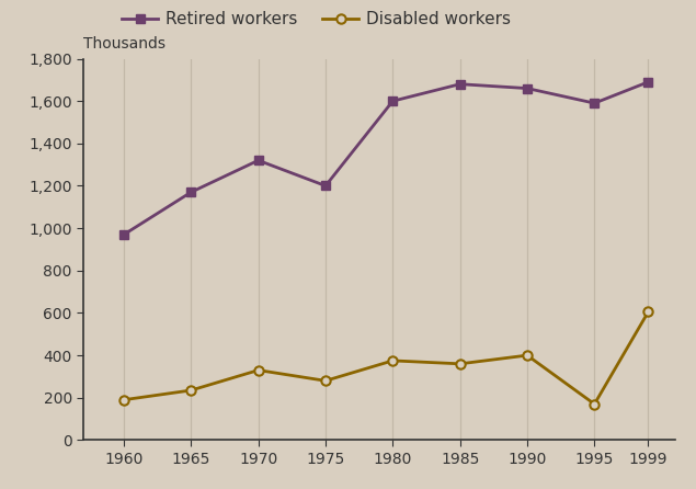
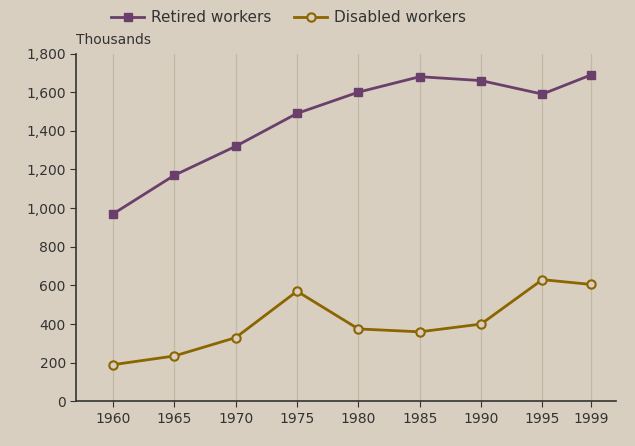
Retired workers/1975: 1,200 -> 1,490
Disabled workers/1975: 280 -> 570
Disabled workers/1995: 170 -> 630
